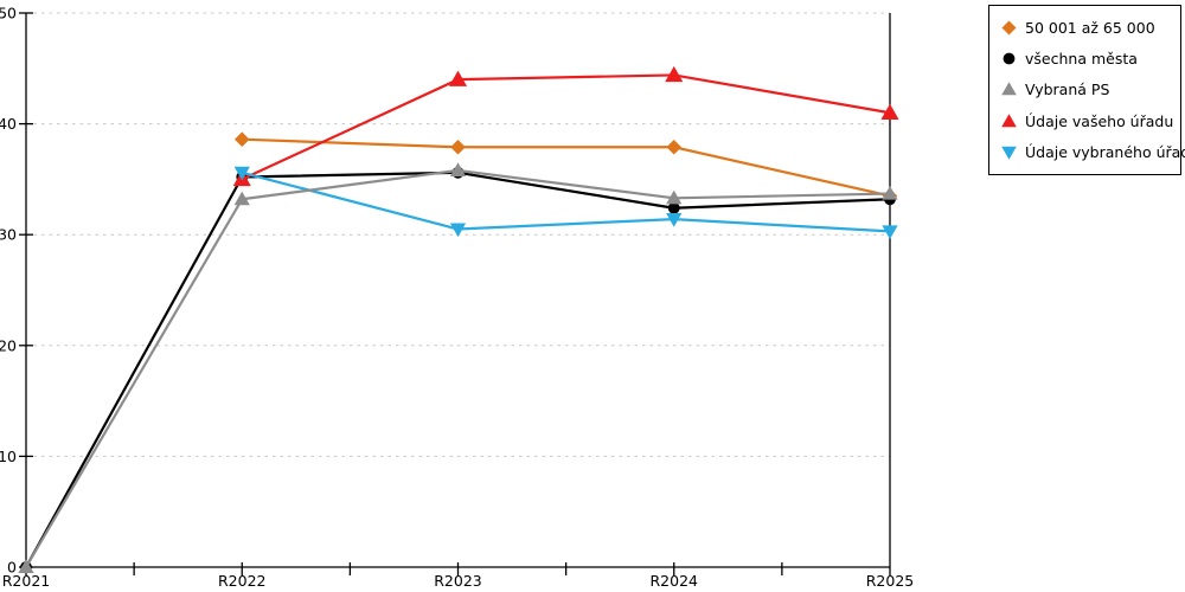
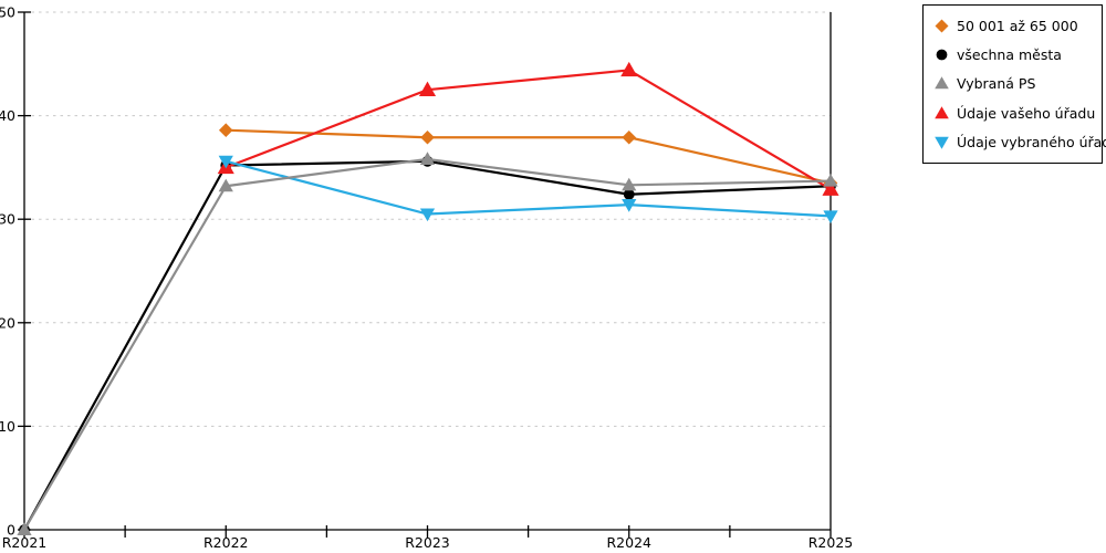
Údaje vašeho úřadu/R2023: 44 -> 42
Údaje vašeho úřadu/R2025: 41 -> 33
